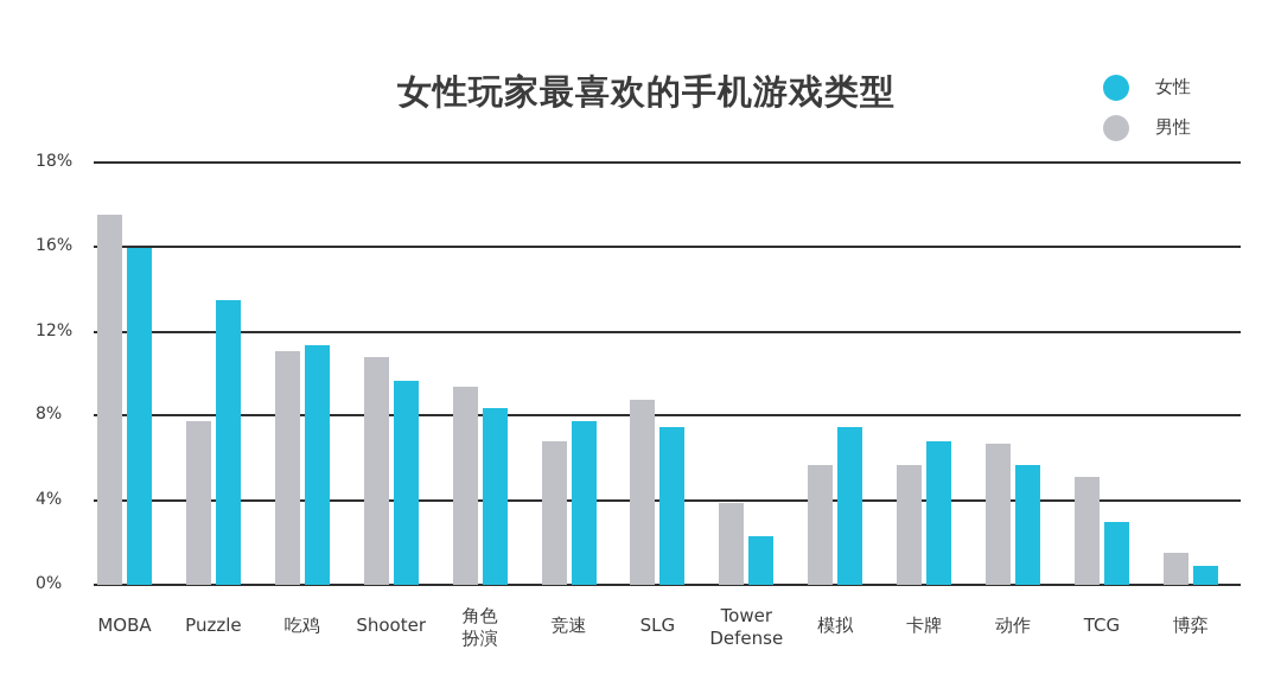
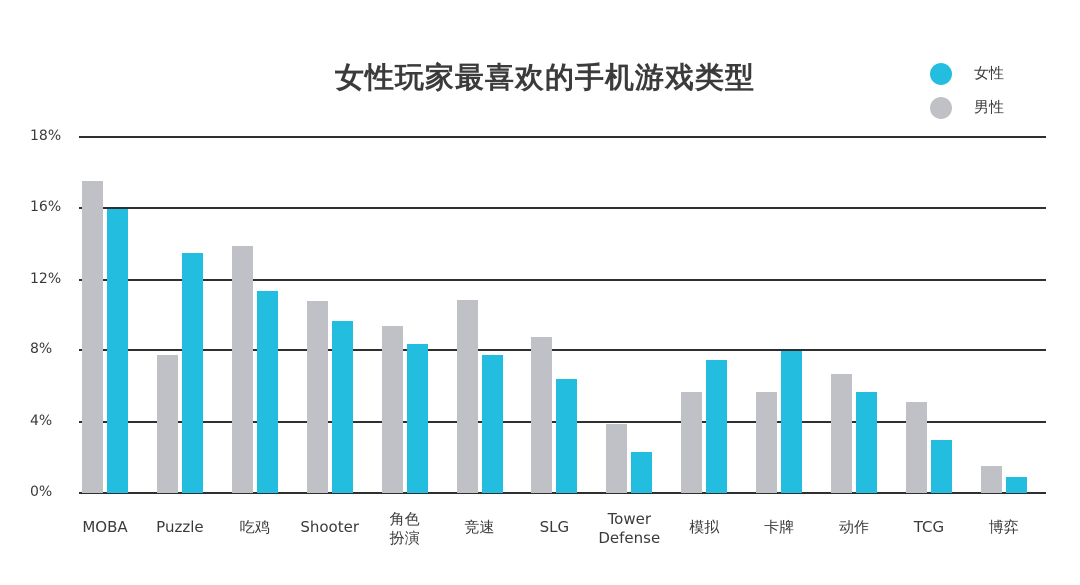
男性/吃鸡: 11.1% -> 13.9%
男性/竞速: 6.8% -> 10.9%
女性/SLG: 7.5% -> 6.4%
女性/卡牌: 6.8% -> 8.0%
